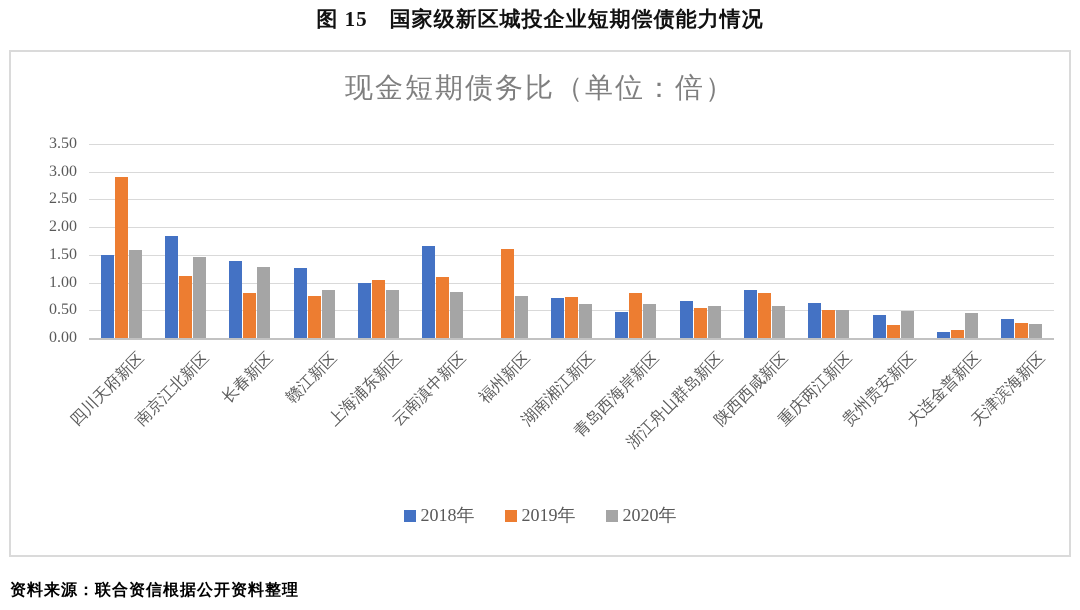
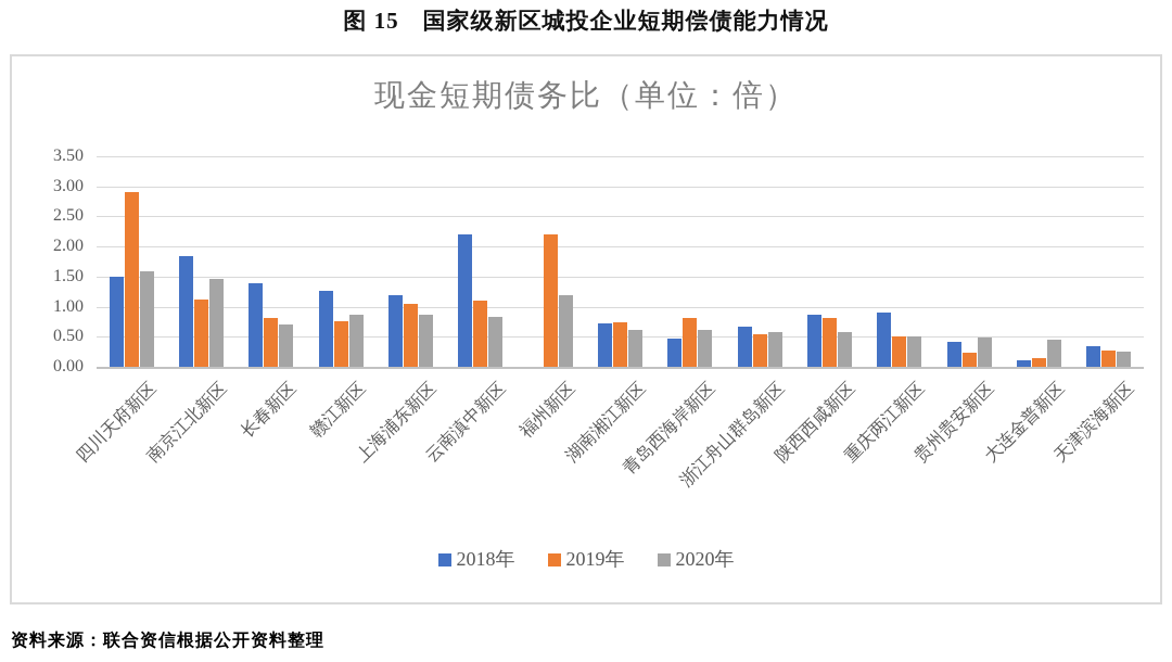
2020年/长春新区: 1.3 -> 0.7
2018年/上海浦东新区: 1.0 -> 1.2
2018年/云南滇中新区: 1.7 -> 2.2
2019年/福州新区: 1.6 -> 2.2
2020年/福州新区: 0.8 -> 1.2
2018年/重庆两江新区: 0.6 -> 0.9
